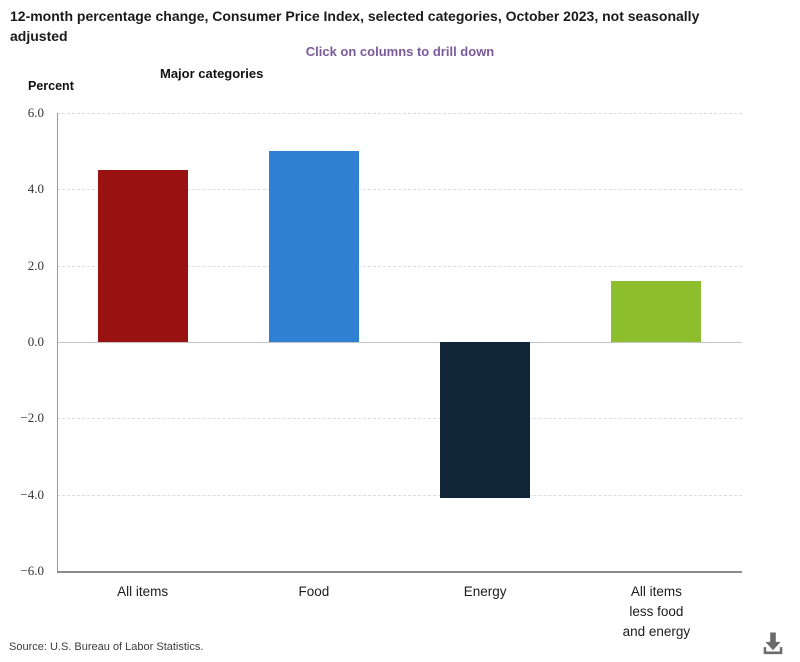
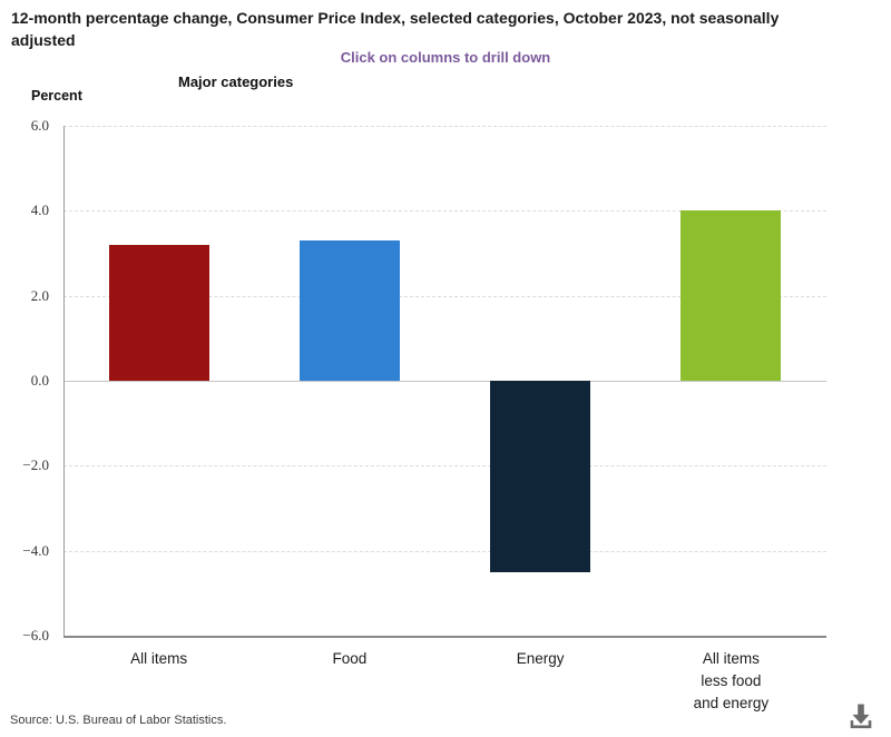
All items: 4.5 -> 3.2
Food: 5.0 -> 3.3
Energy: -4.1 -> -4.5
All items less food and energy: 1.6 -> 4.0
